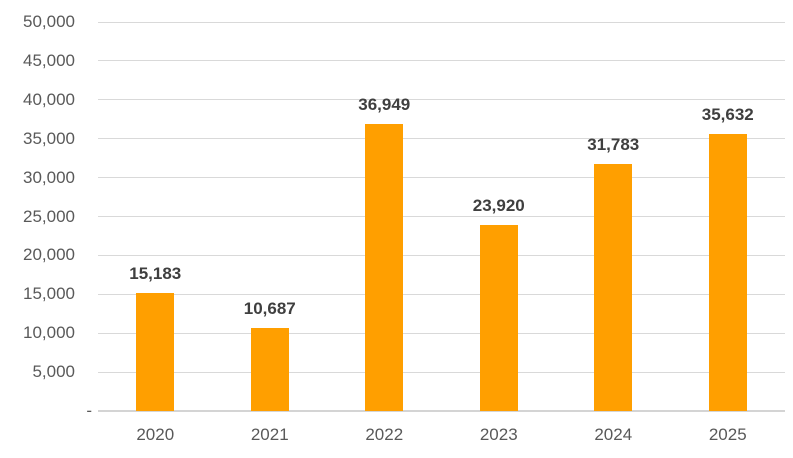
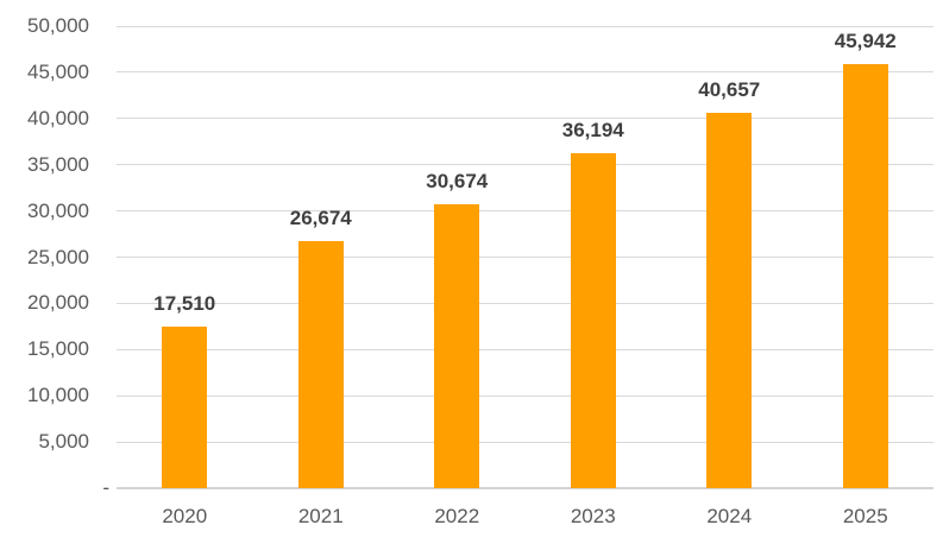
2020: 15,183 -> 17,510
2021: 10,687 -> 26,674
2022: 36,949 -> 30,674
2023: 23,920 -> 36,194
2024: 31,783 -> 40,657
2025: 35,632 -> 45,942
